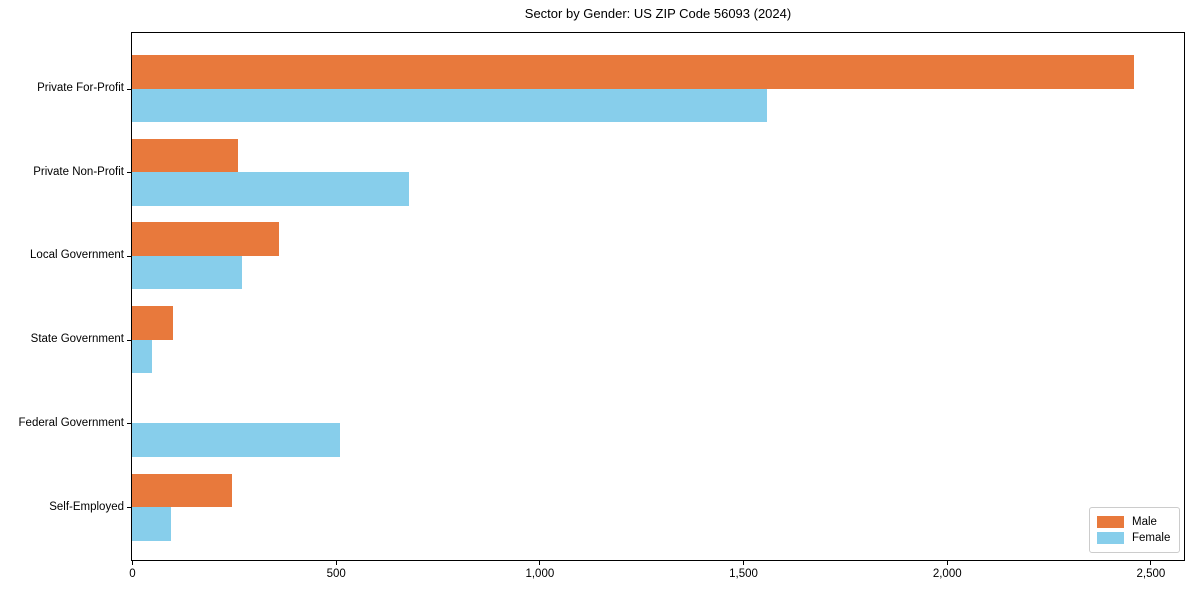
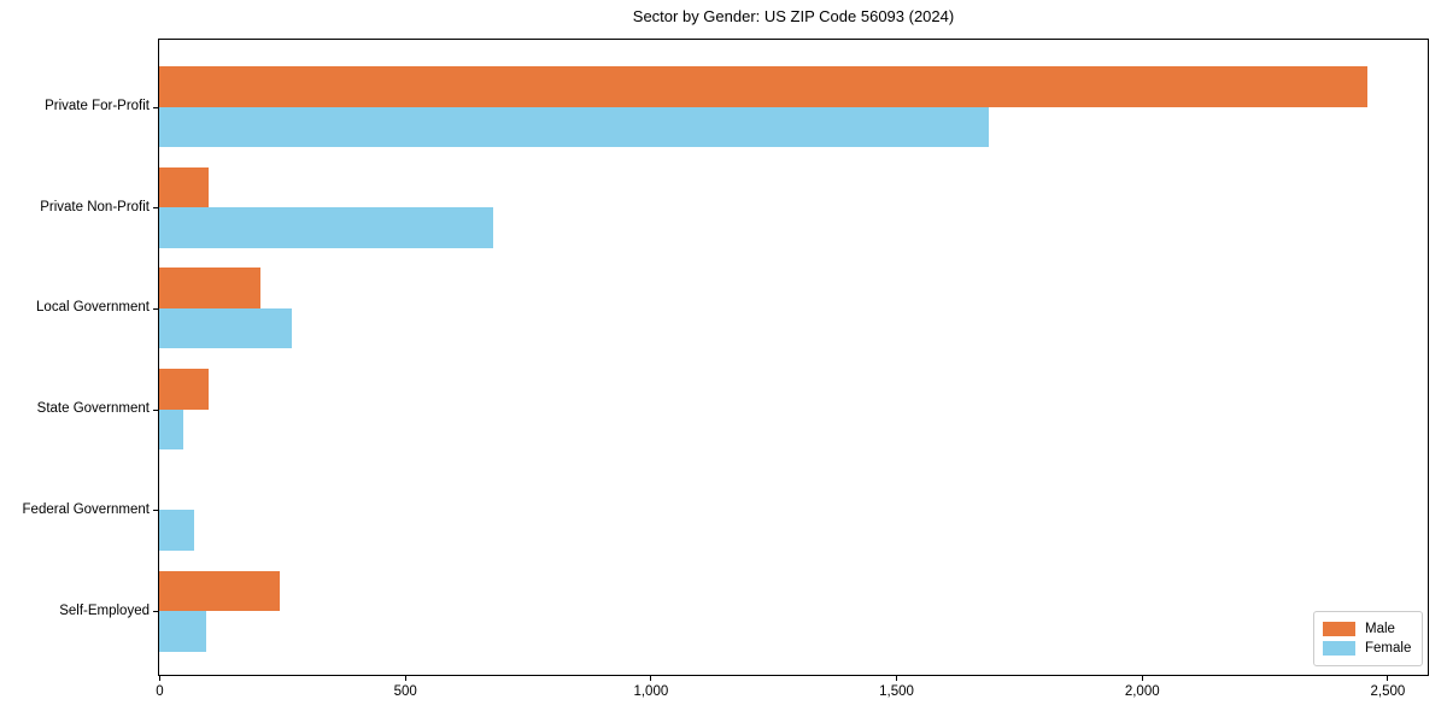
Female/Private For-Profit: 1560 -> 1690
Male/Private Non-Profit: 260 -> 100
Male/Local Government: 360 -> 200
Female/Federal Government: 510 -> 70
